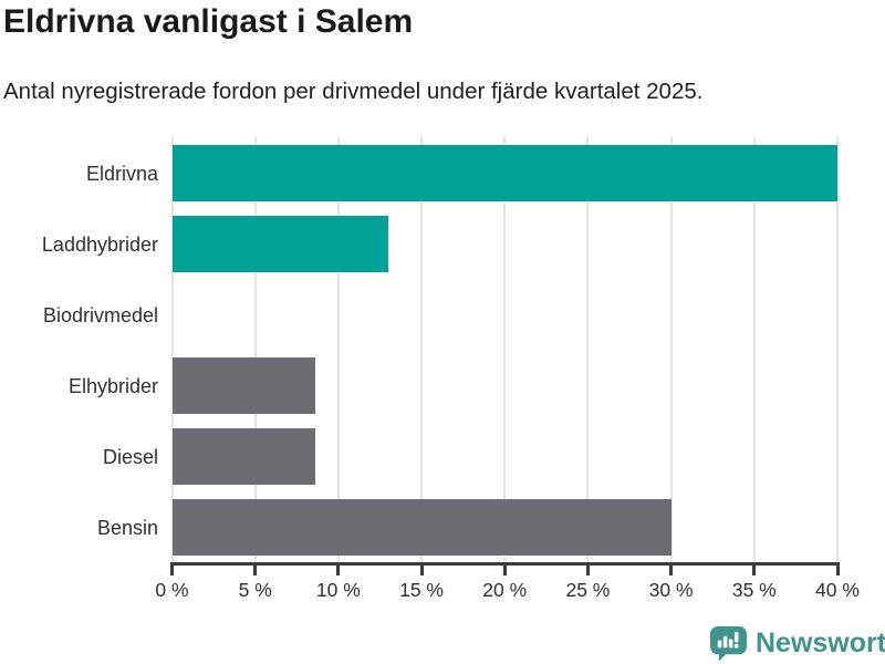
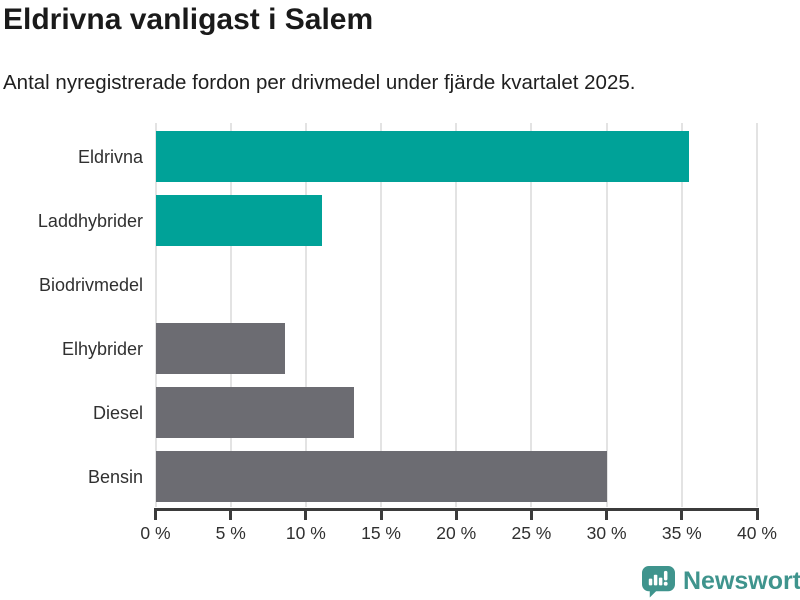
Eldrivna: 40.0% -> 35.5%
Laddhybrider: 13.0% -> 11.1%
Diesel: 8.6% -> 13.2%
